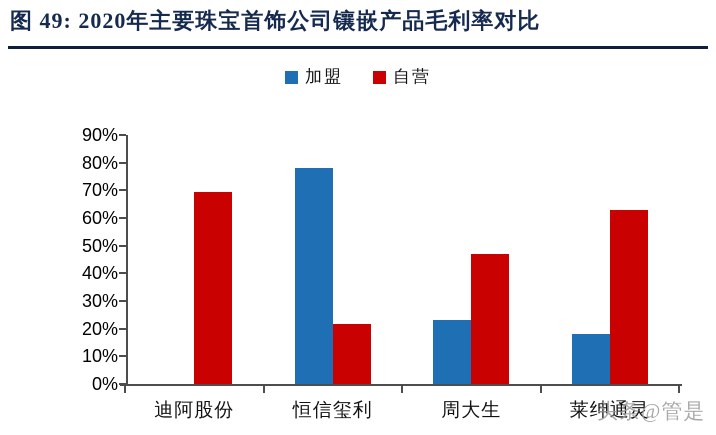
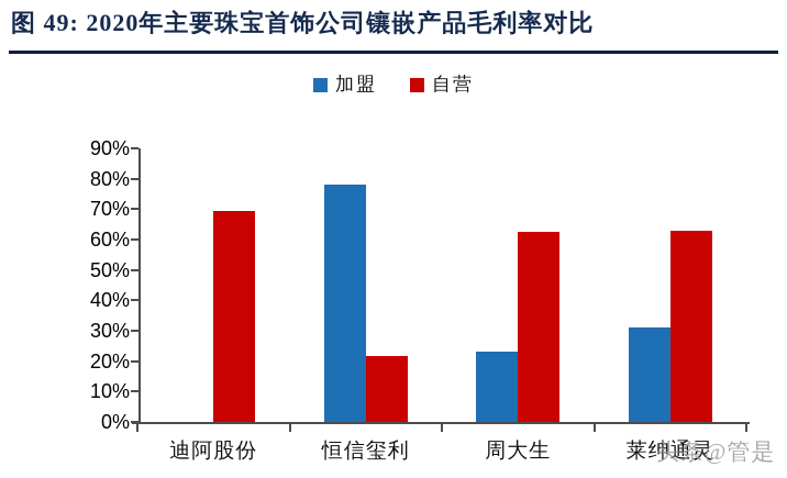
自营/周大生: 47% -> 62%
加盟/莱绅通灵: 18% -> 31%
